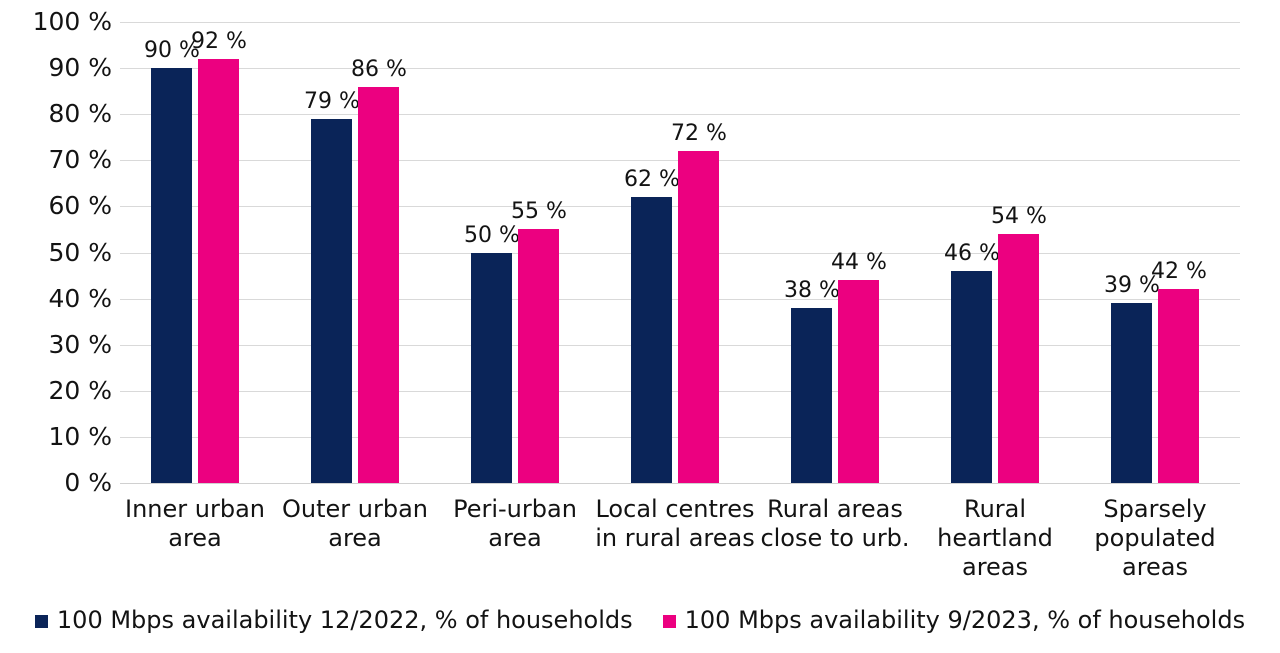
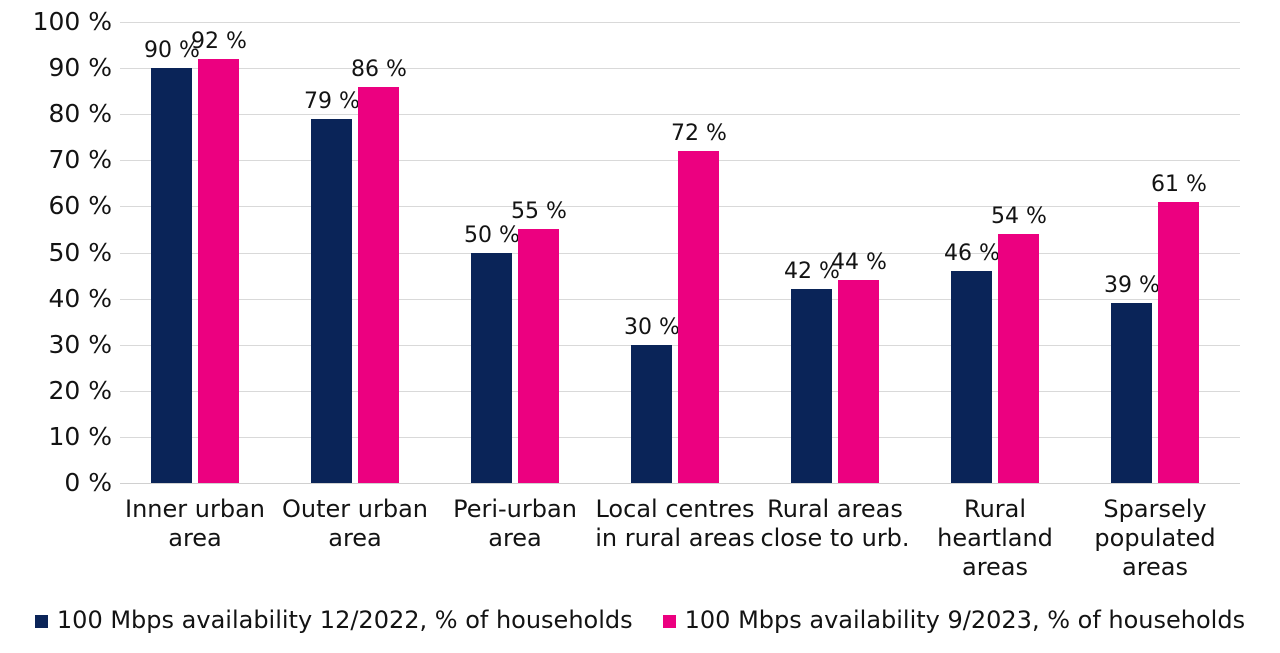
100 Mbps availability 12/2022, % of households/Local centres in rural areas: 62 -> 30
100 Mbps availability 12/2022, % of households/Rural areas close to urb.: 38 -> 42
100 Mbps availability 9/2023, % of households/Sparsely populated areas: 42 -> 61
